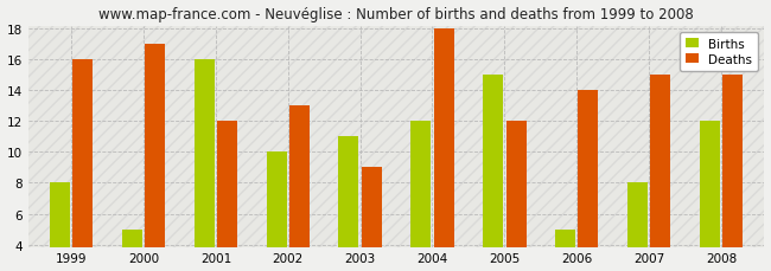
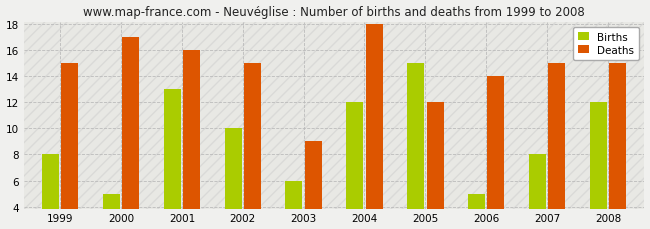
Deaths/1999: 16 -> 15
Births/2001: 16 -> 13
Deaths/2001: 12 -> 16
Deaths/2002: 13 -> 15
Births/2003: 11 -> 6
